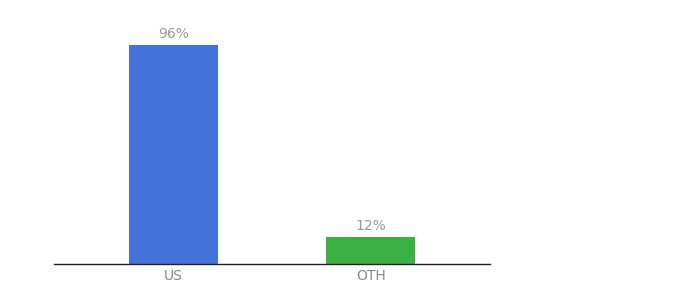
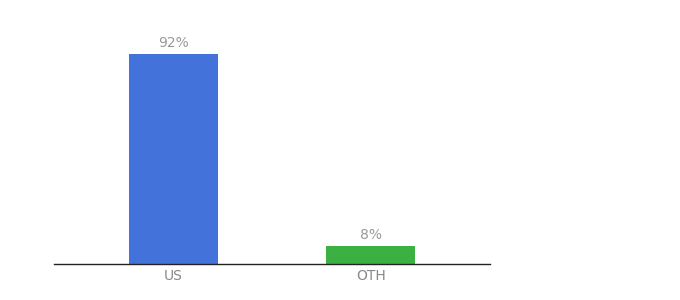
US: 96% -> 92%
OTH: 12% -> 8%
